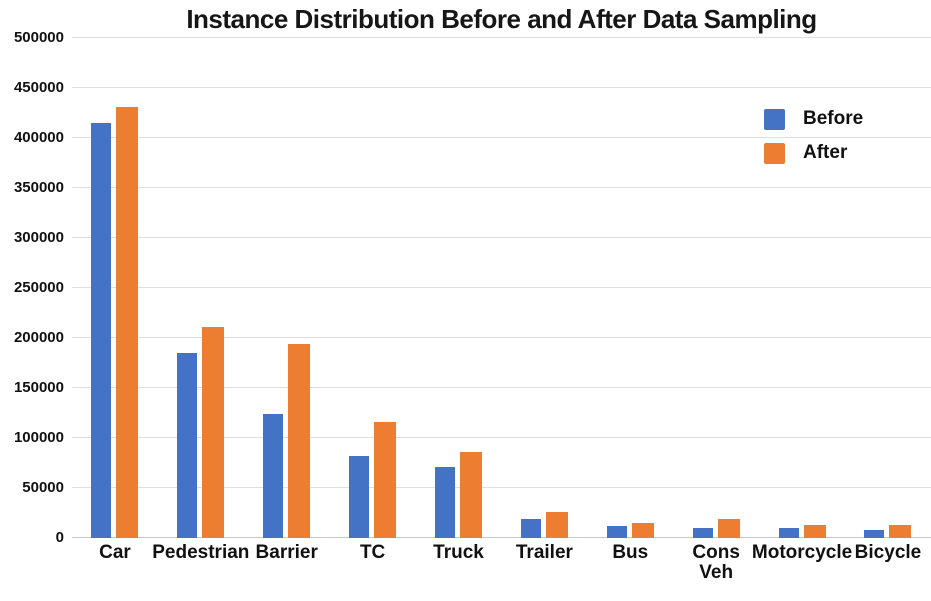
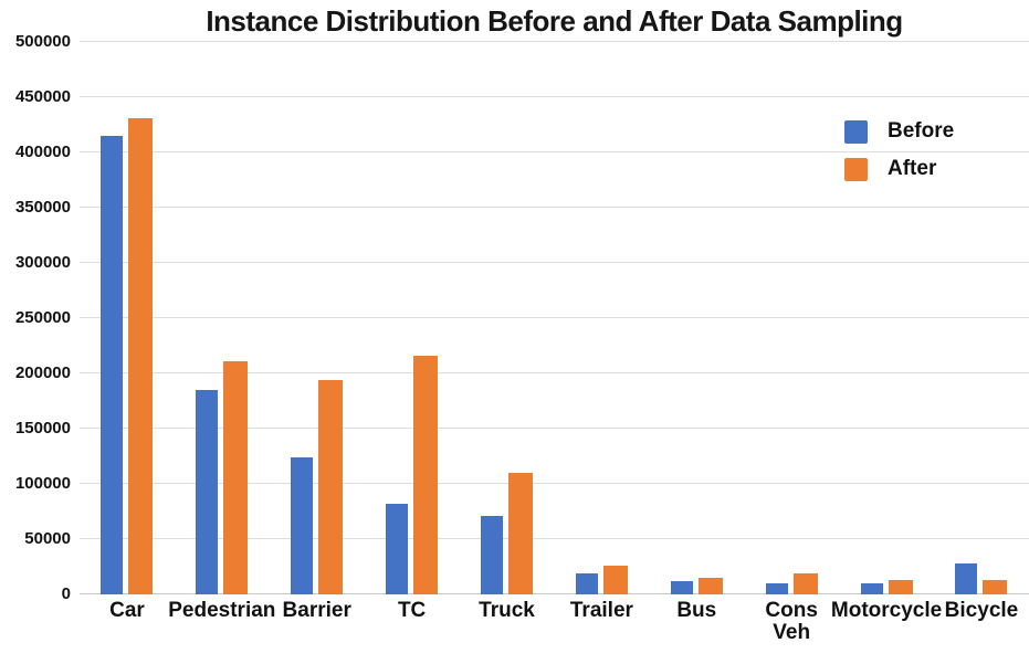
After/TC: 116000 -> 216000
After/Truck: 86000 -> 110000
Before/Bicycle: 8000 -> 28000
